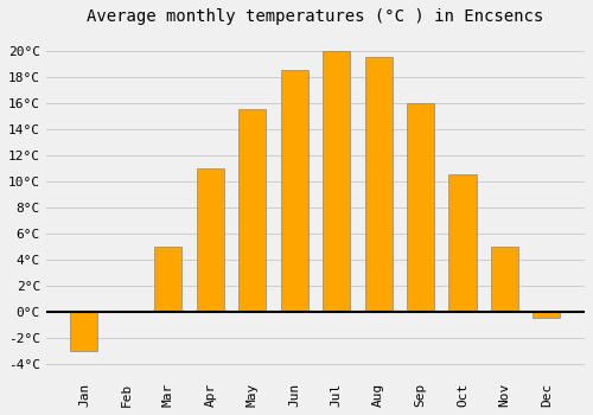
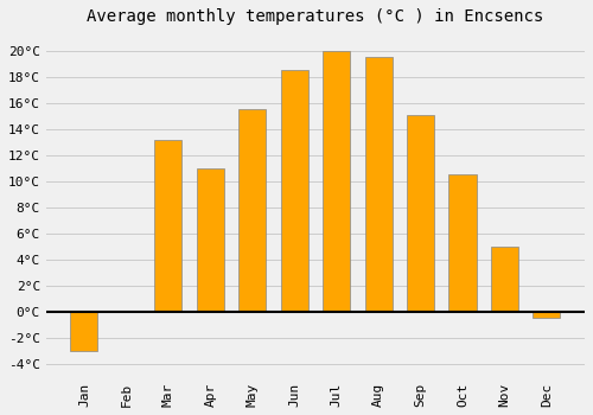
Mar: 5.0°C -> 13.2°C
Sep: 16.0°C -> 15.1°C
